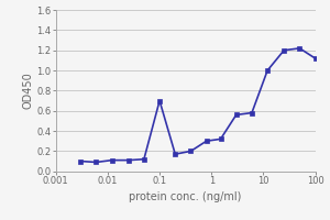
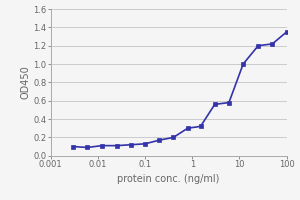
0.1: 0.70 -> 0.13
100: 1.12 -> 1.35
